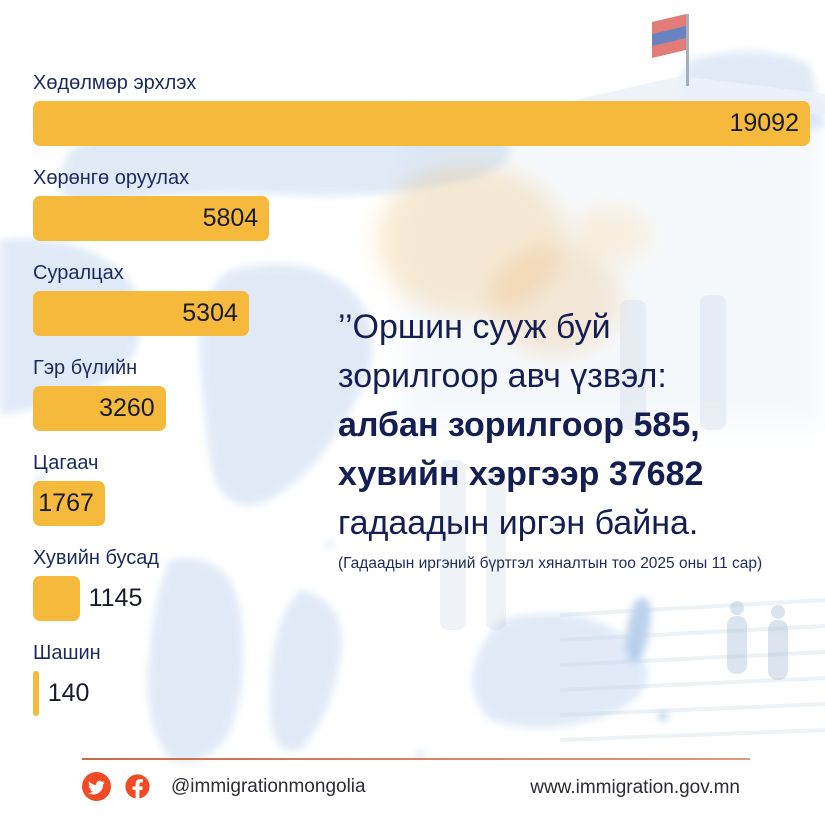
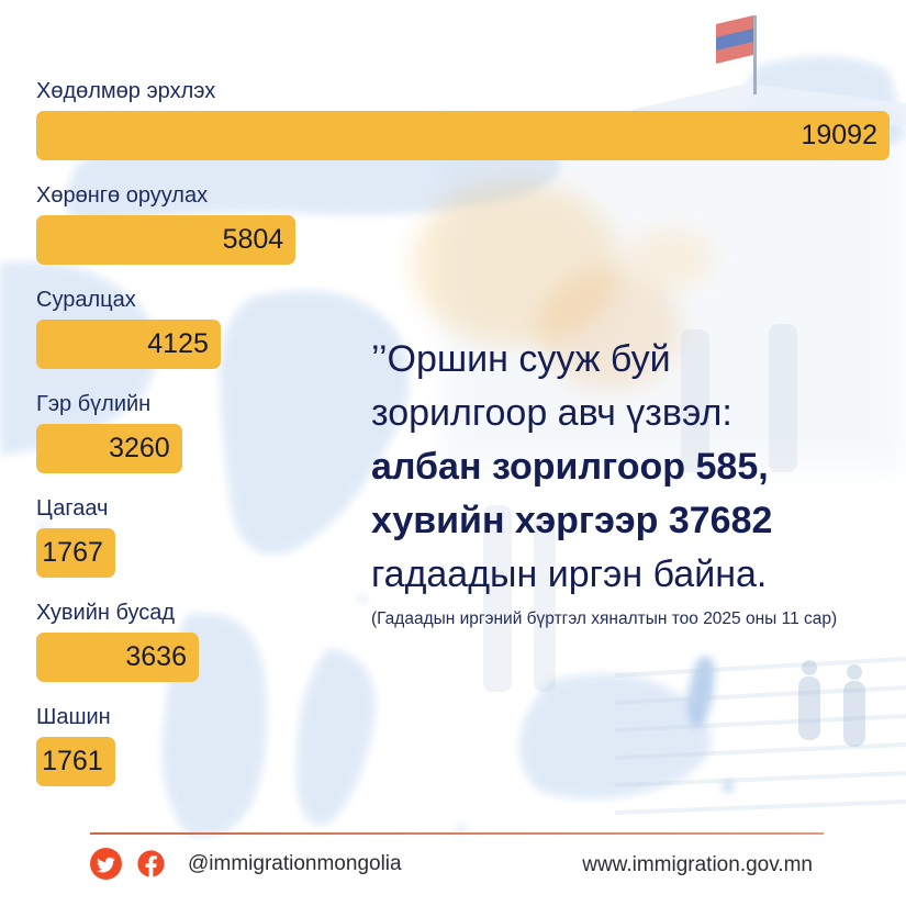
Суралцах: 5304 -> 4125
Хувийн бусад: 1145 -> 3636
Шашин: 140 -> 1761
